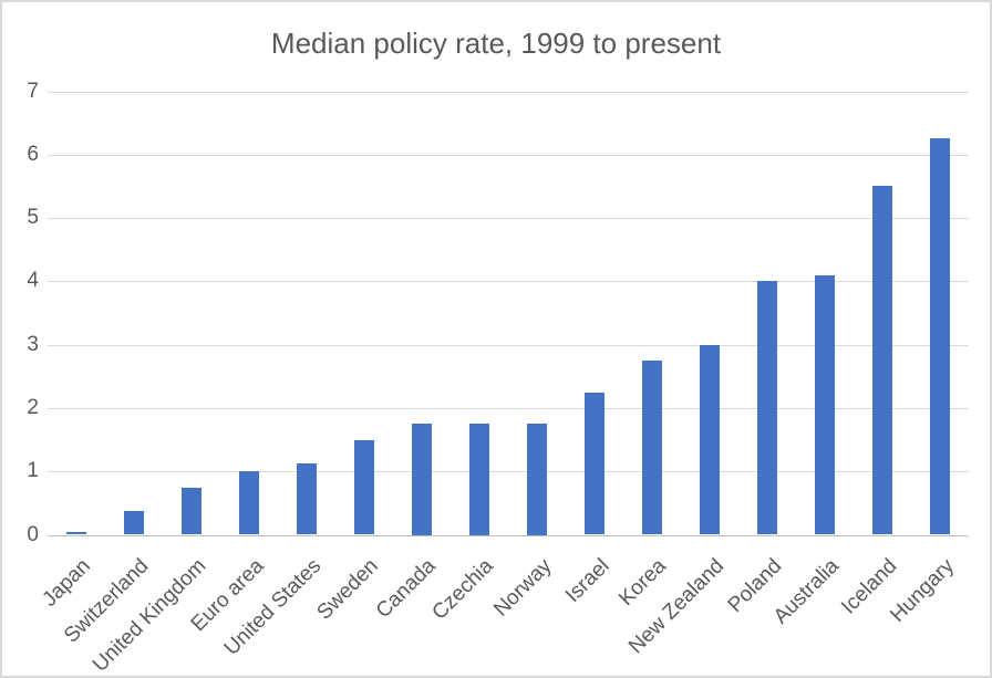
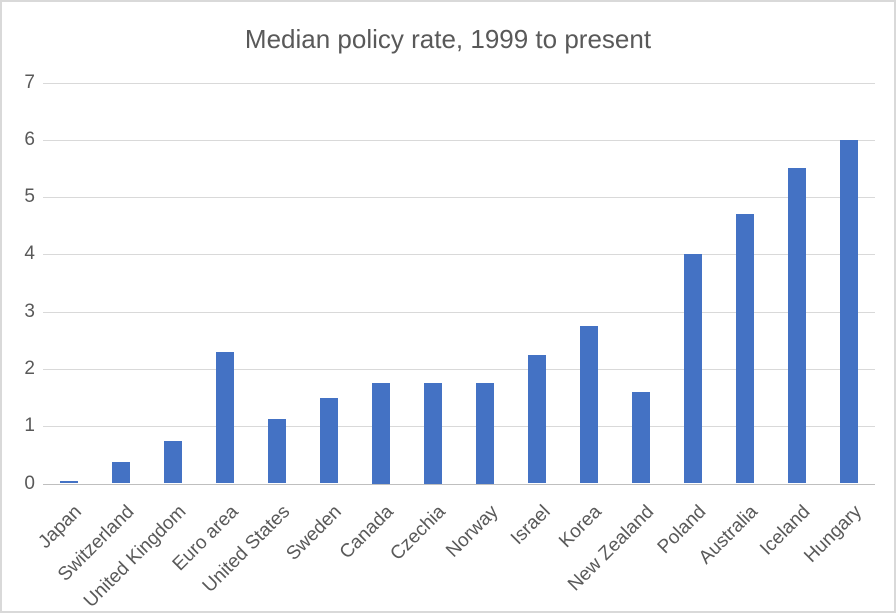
Euro area: 1.0 -> 2.3
New Zealand: 3.0 -> 1.6
Australia: 4.1 -> 4.7
Hungary: 6.2 -> 6.0
